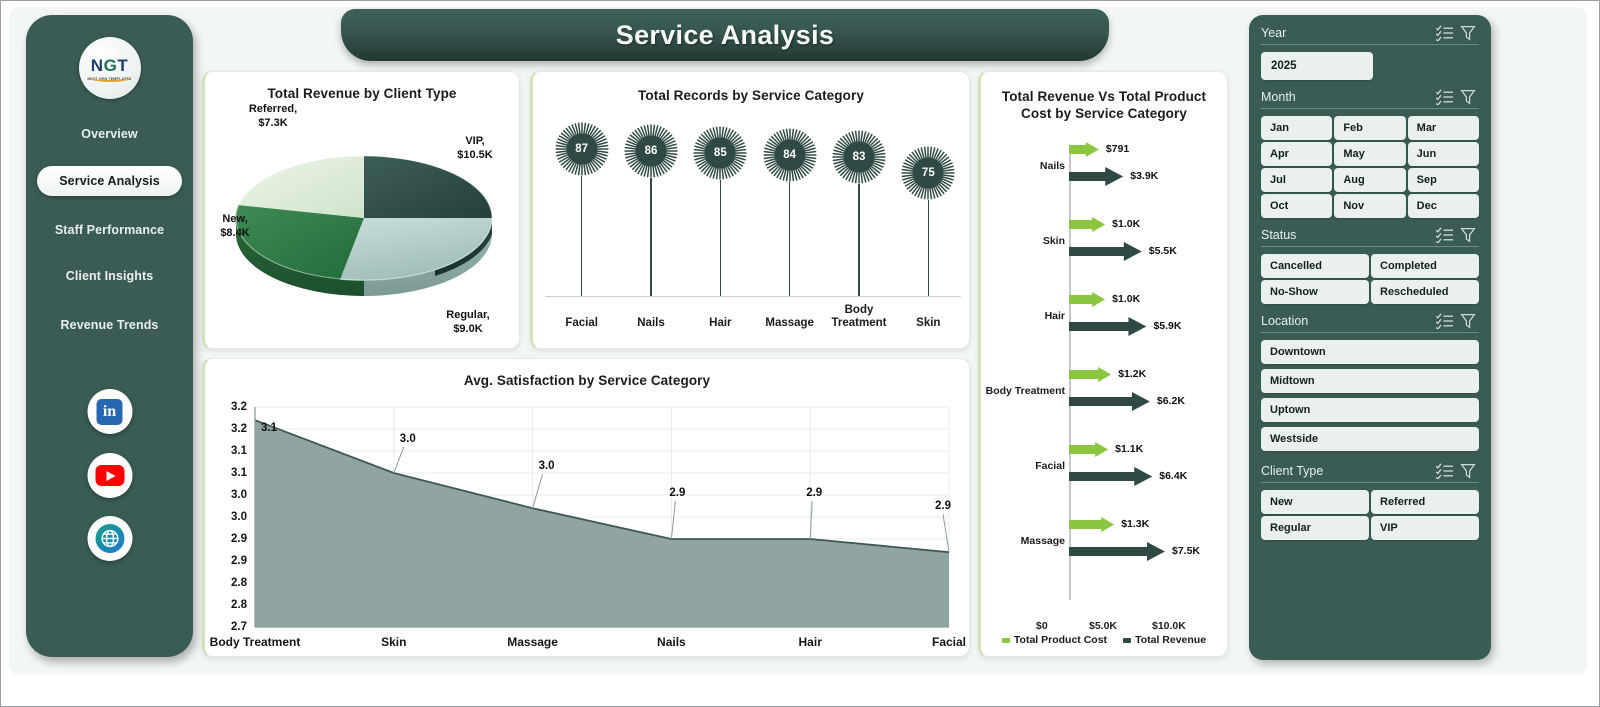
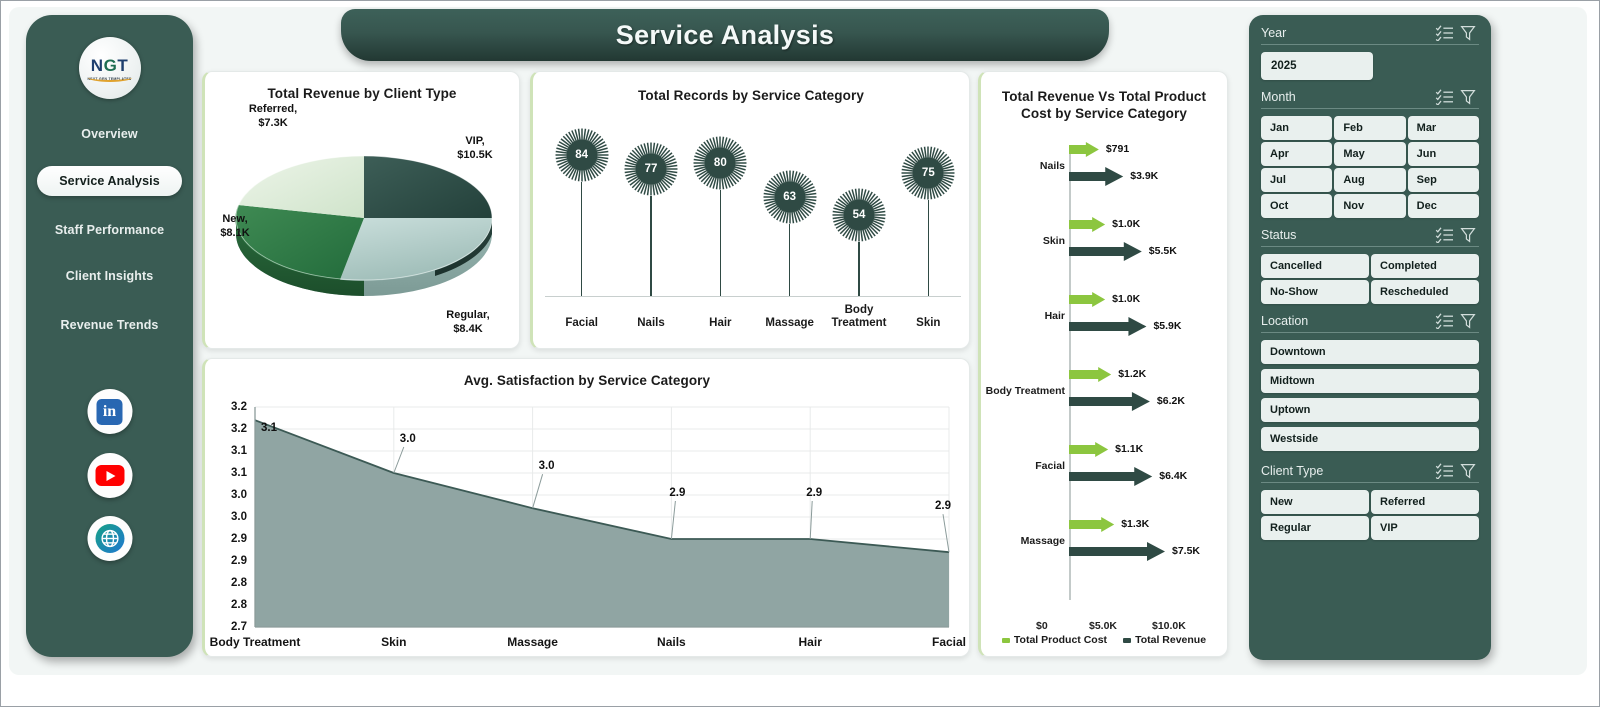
Total Revenue by Client Type/Regular: $9.0K -> $8.4K
Total Revenue by Client Type/New: $8.4K -> $8.1K
Total Records by Service Category/Facial: 87 -> 84
Total Records by Service Category/Nails: 86 -> 77
Total Records by Service Category/Hair: 85 -> 80
Total Records by Service Category/Massage: 84 -> 63
Total Records by Service Category/Body Treatment: 83 -> 54
